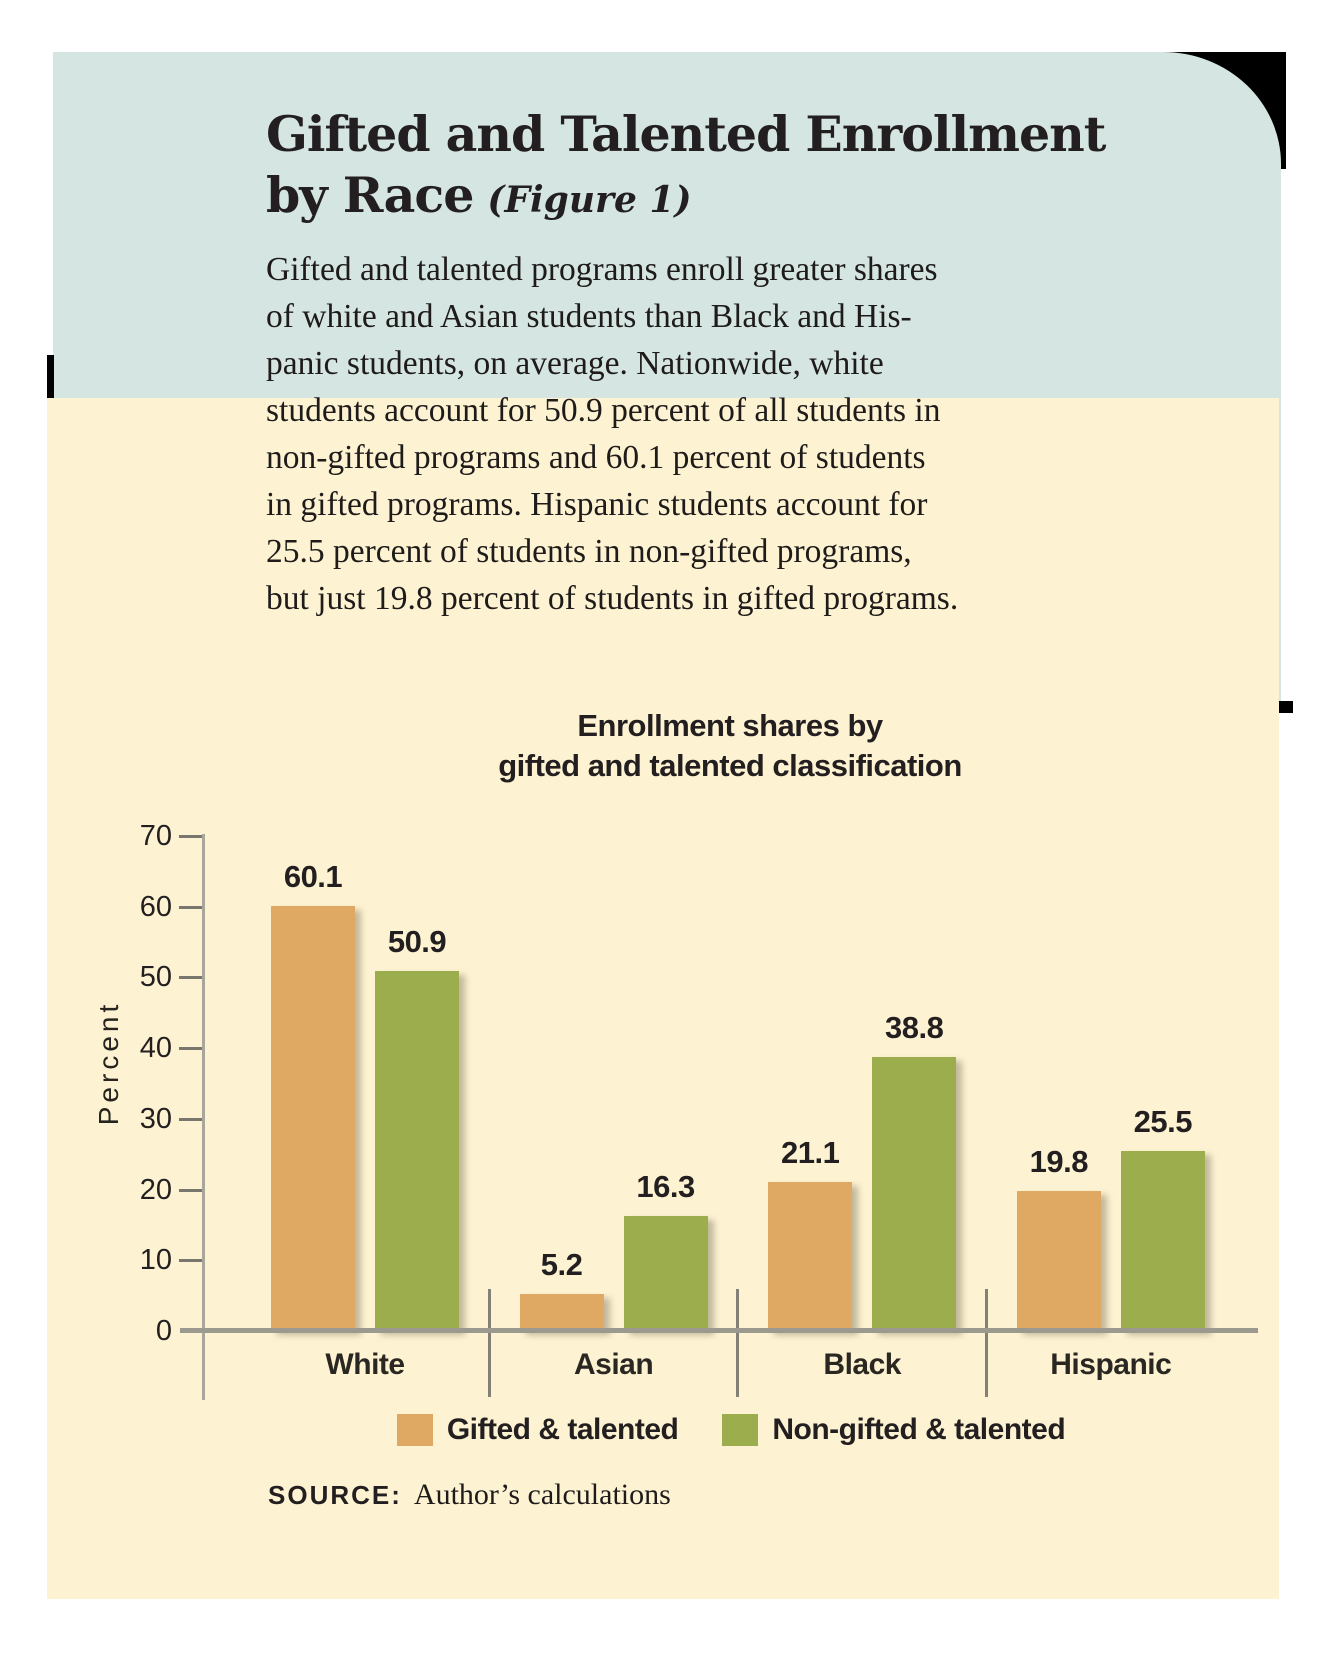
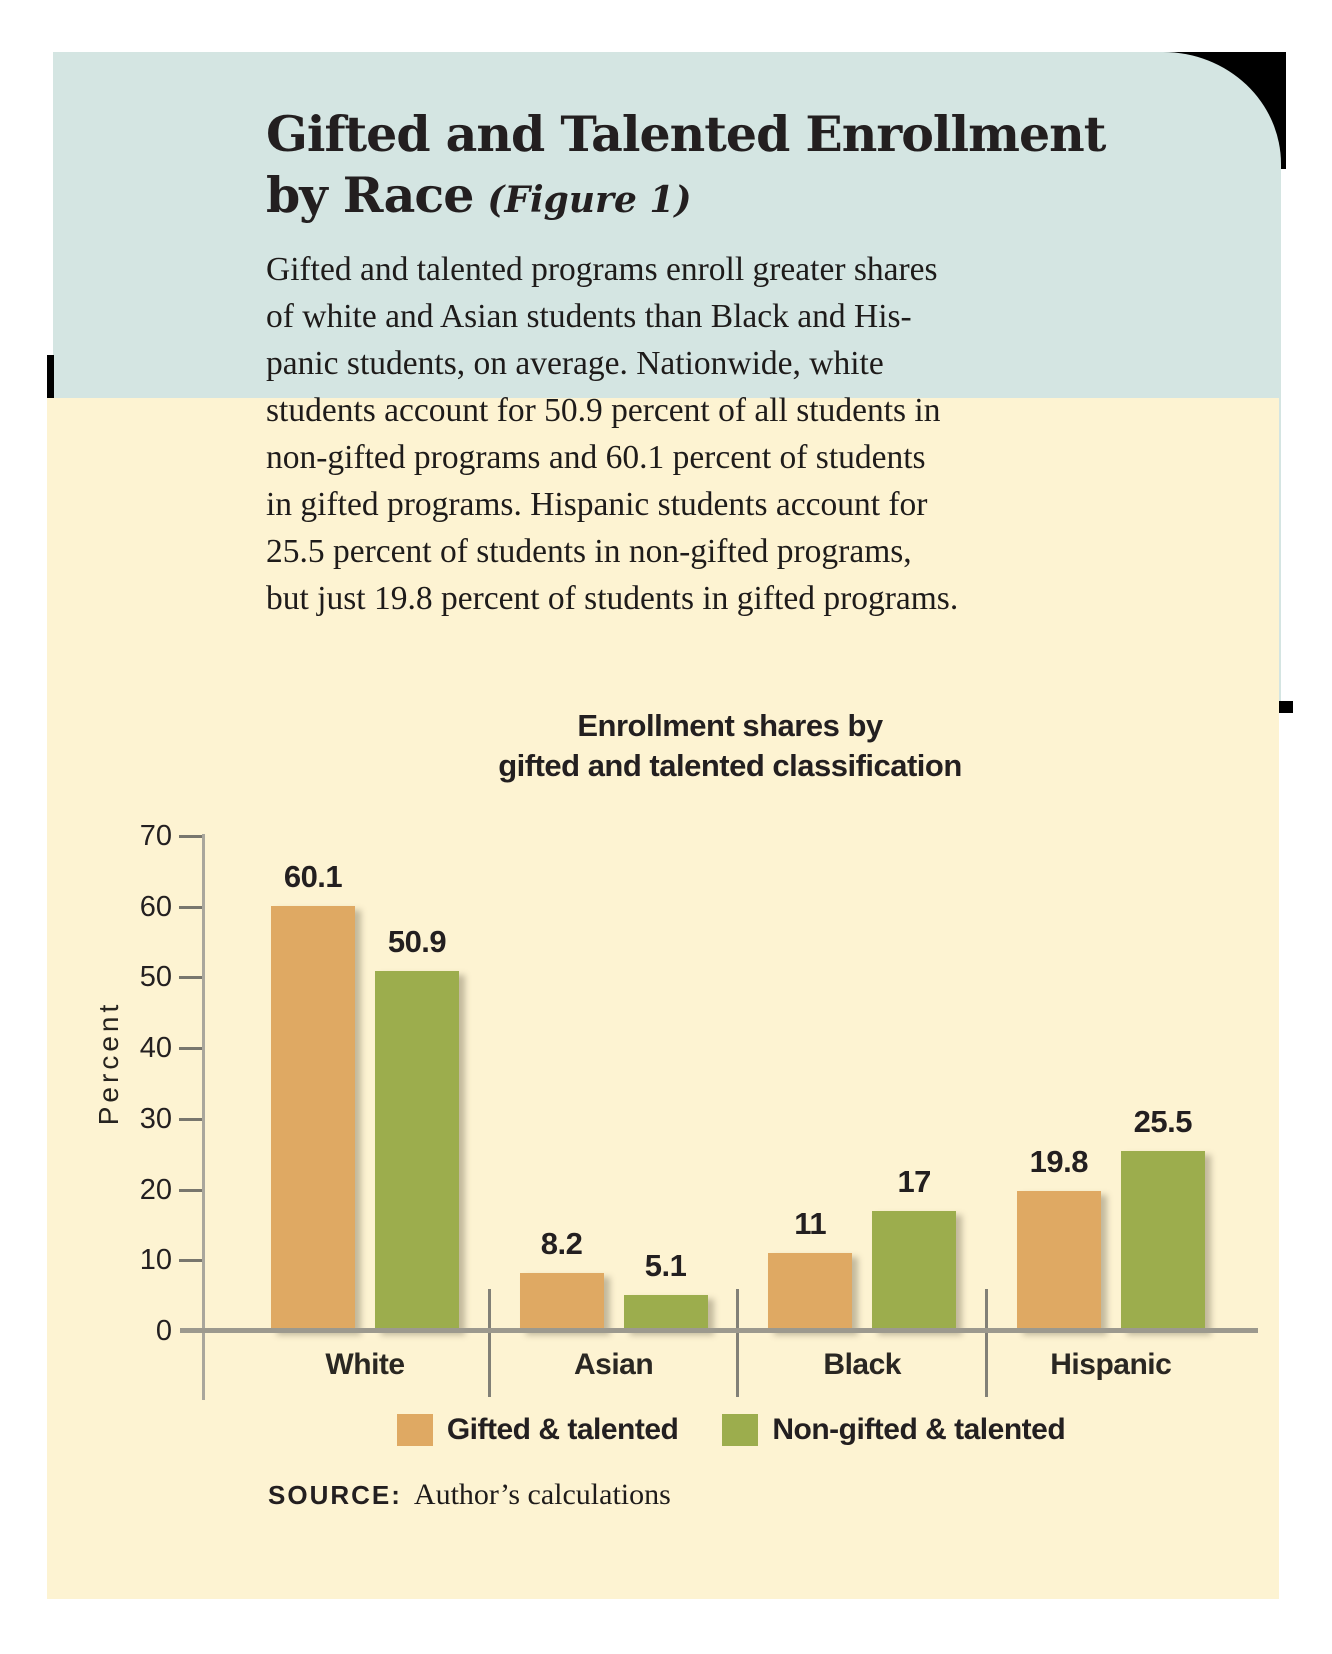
Gifted & talented/Asian: 5.2 -> 8.2
Non-gifted & talented/Asian: 16.3 -> 5.1
Gifted & talented/Black: 21.1 -> 11
Non-gifted & talented/Black: 38.8 -> 17
